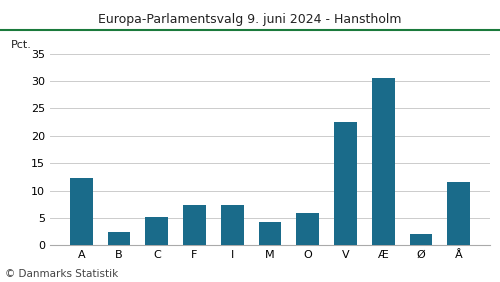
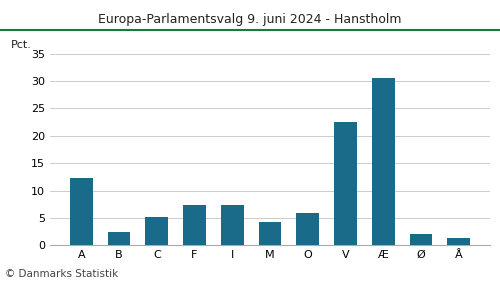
Å: 11.6 -> 1.3
